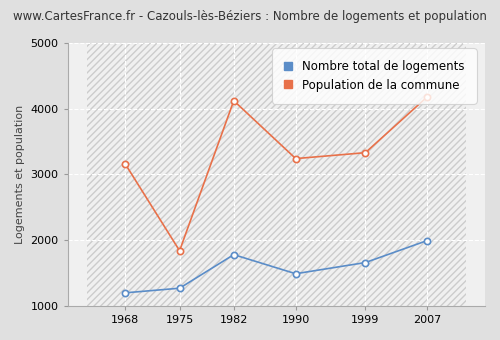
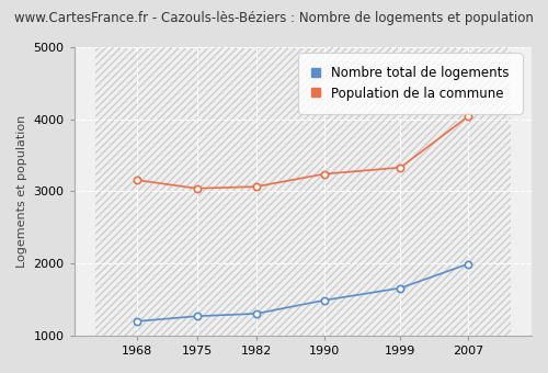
Population de la commune/1975: 1840 -> 3040
Nombre total de logements/1982: 1780 -> 1300
Population de la commune/1982: 4120 -> 3060
Population de la commune/2007: 4180 -> 4040
